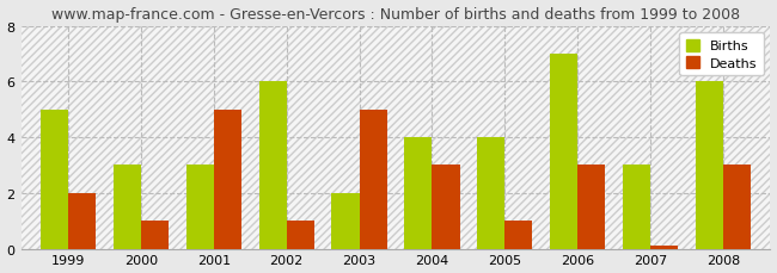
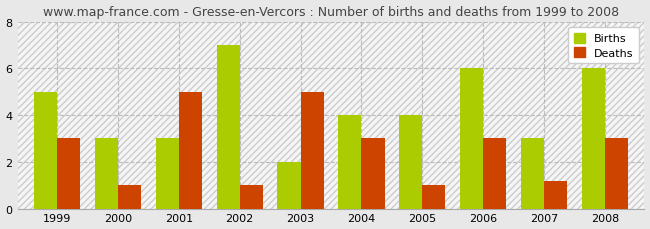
Deaths/1999: 2.0 -> 3.0
Births/2002: 6 -> 7
Births/2006: 7 -> 6
Deaths/2007: 0.1 -> 1.2
